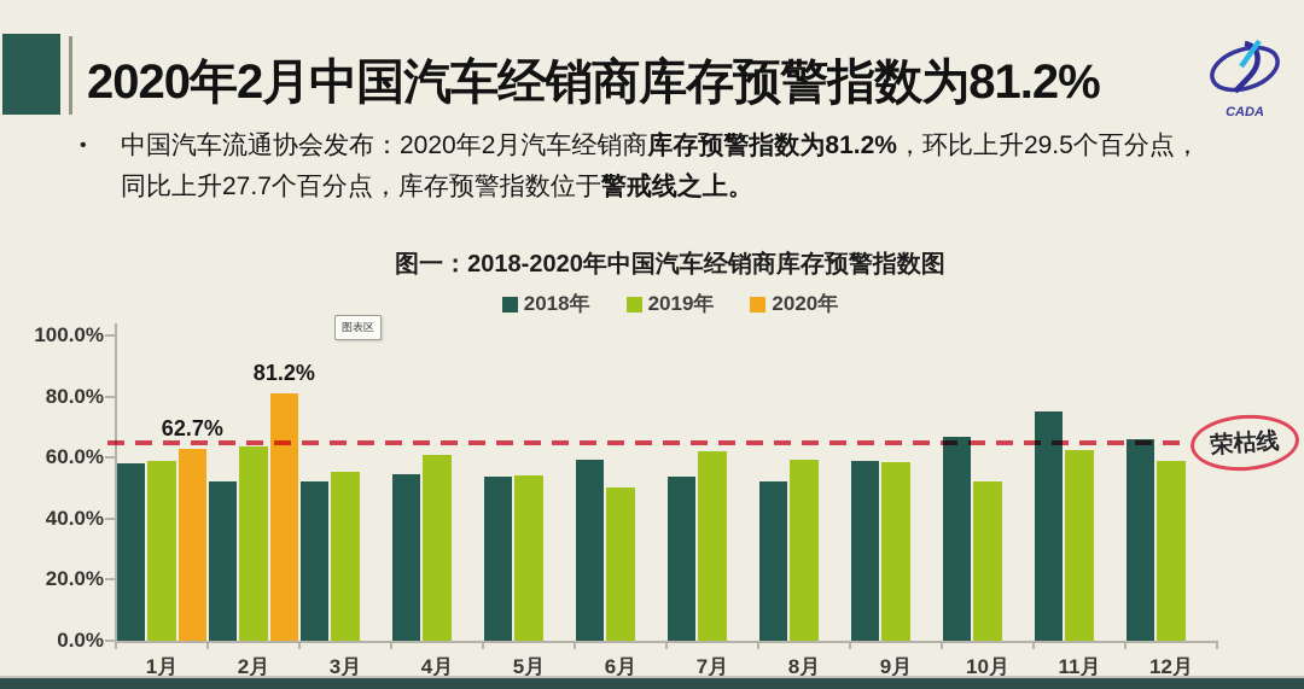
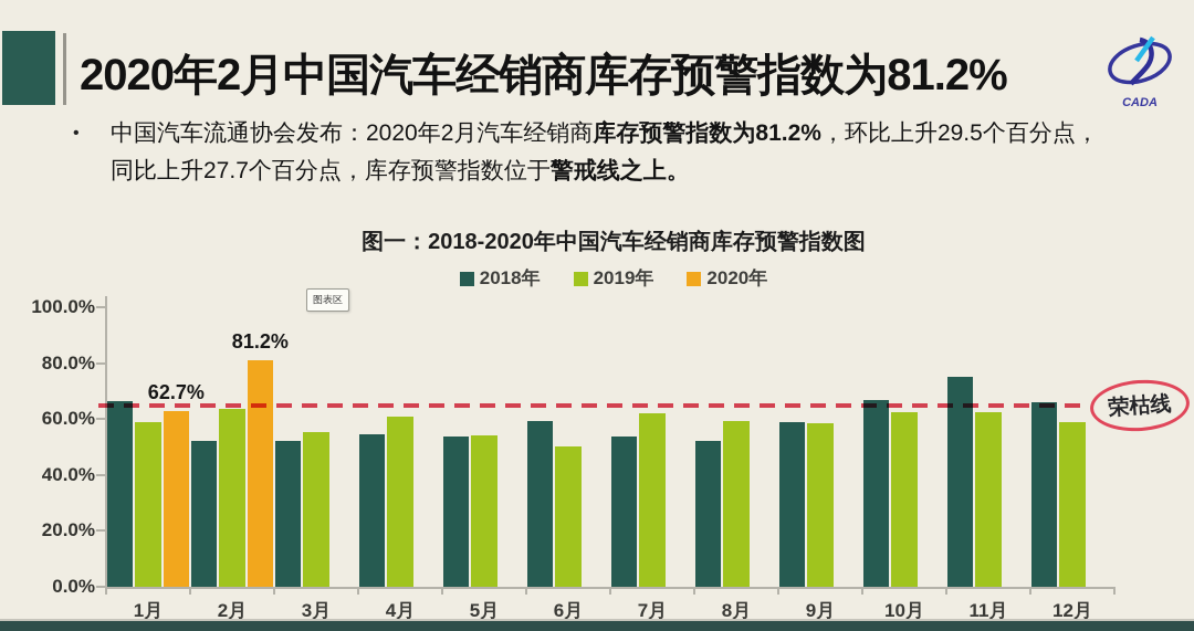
2018年/1月: 58% -> 67%
2019年/10月: 52% -> 62%
